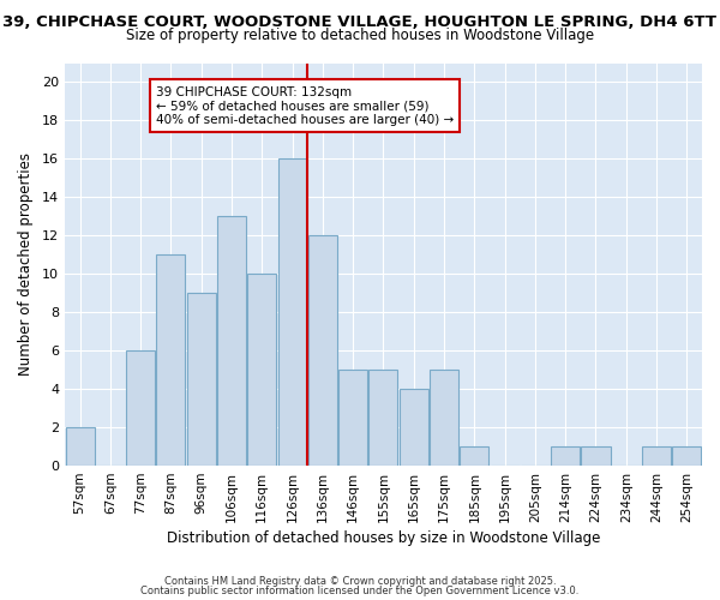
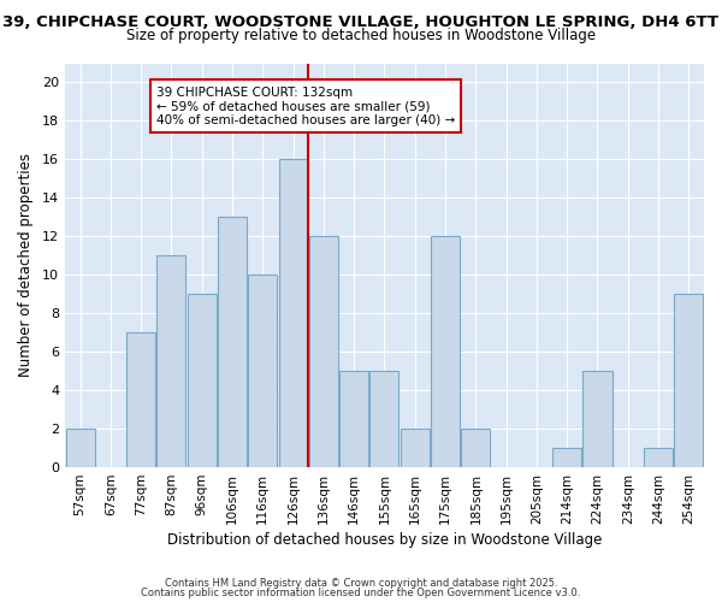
77sqm: 6 -> 7
165sqm: 4 -> 2
175sqm: 5 -> 12
185sqm: 1 -> 2
224sqm: 1 -> 5
254sqm: 1 -> 9
